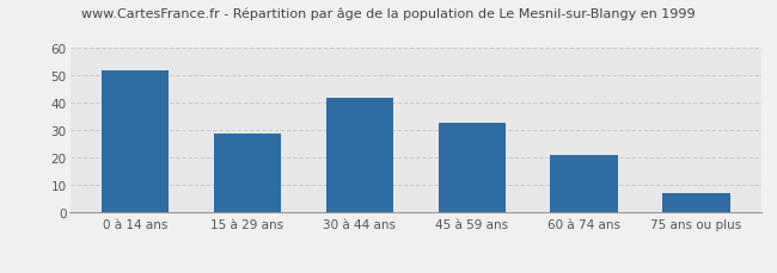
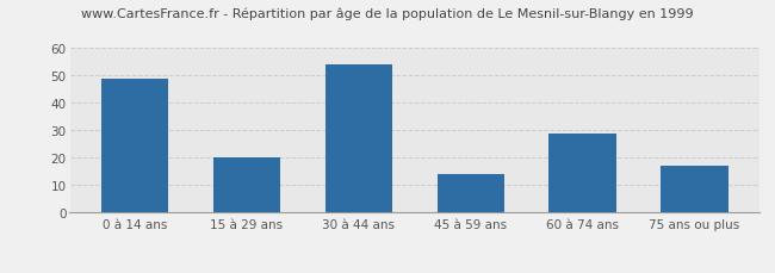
0 à 14 ans: 52 -> 49
15 à 29 ans: 29 -> 20
30 à 44 ans: 42 -> 54
45 à 59 ans: 33 -> 14
60 à 74 ans: 21 -> 29
75 ans ou plus: 7 -> 17
